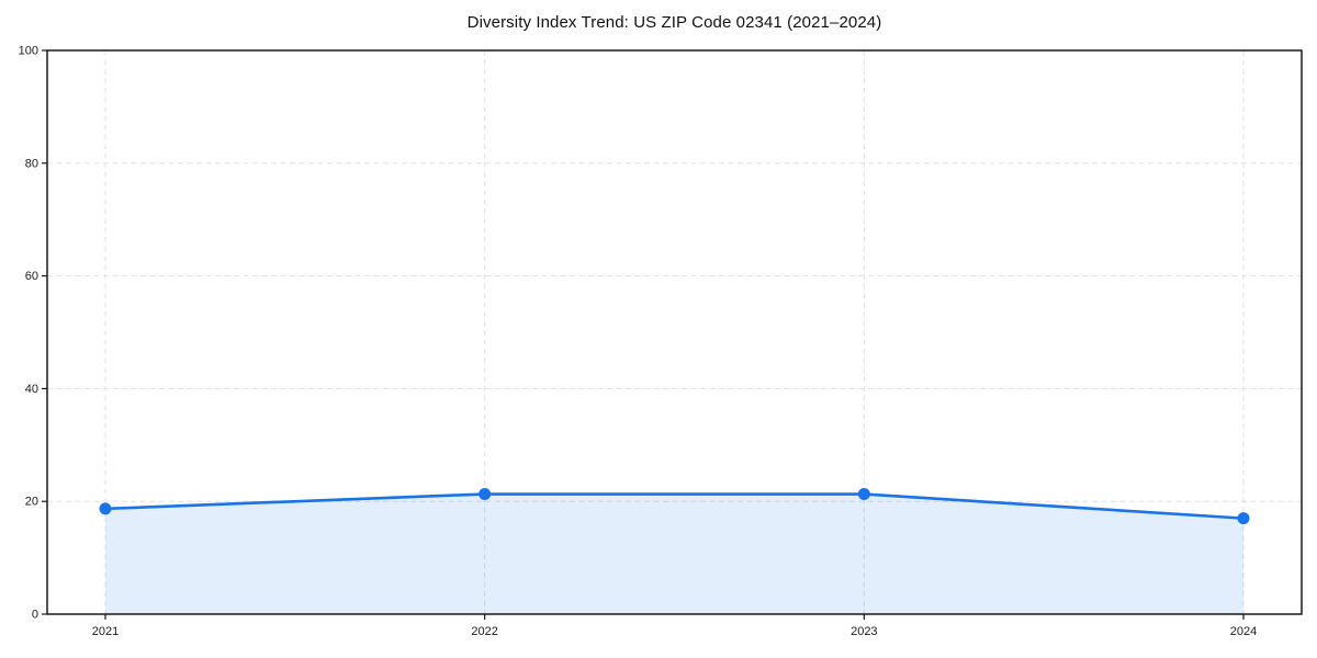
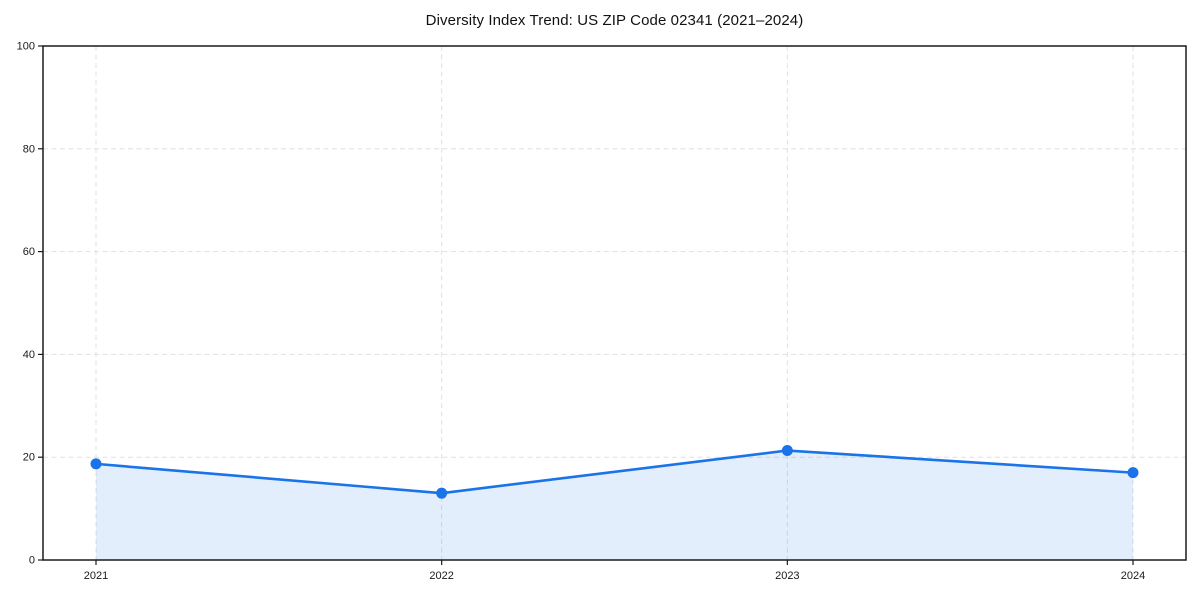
2022: 21 -> 13
